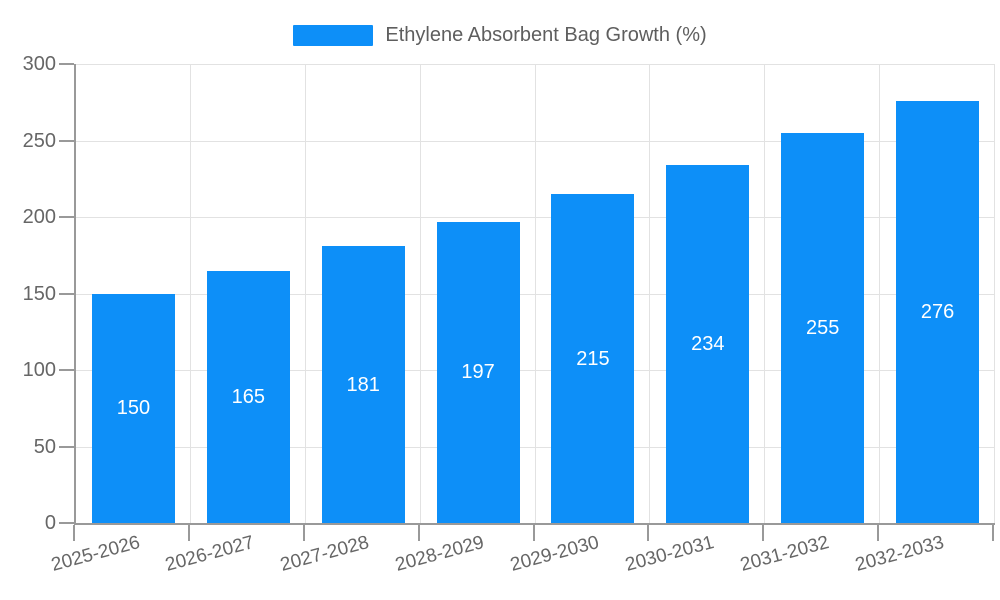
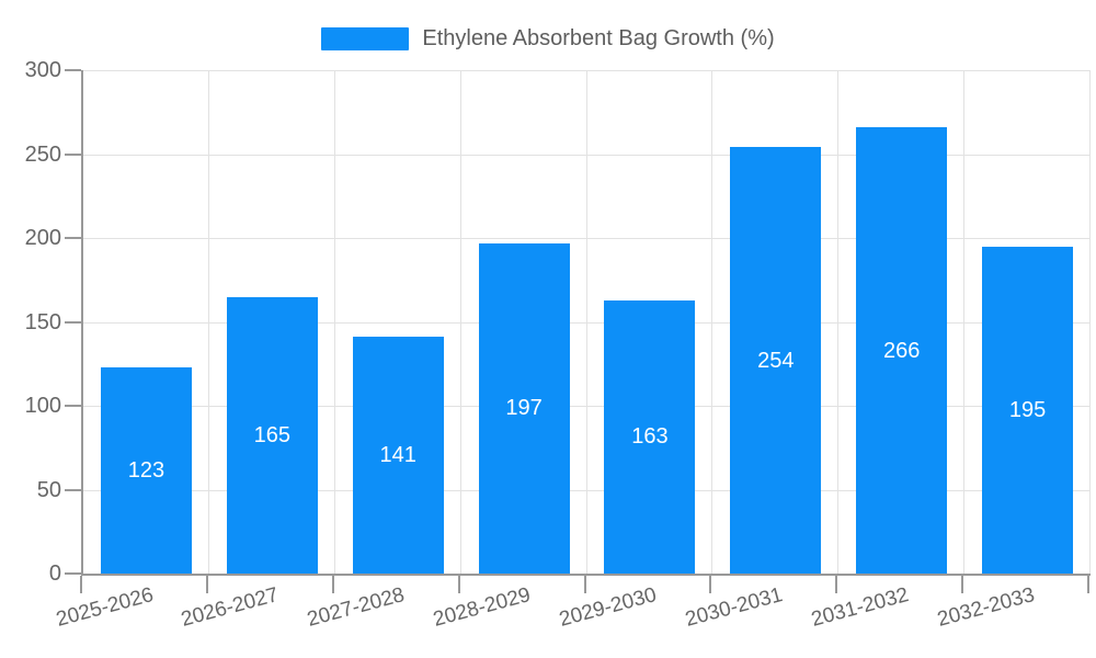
2025-2026: 150 -> 123
2027-2028: 181 -> 141
2029-2030: 215 -> 163
2030-2031: 234 -> 254
2031-2032: 255 -> 266
2032-2033: 276 -> 195
